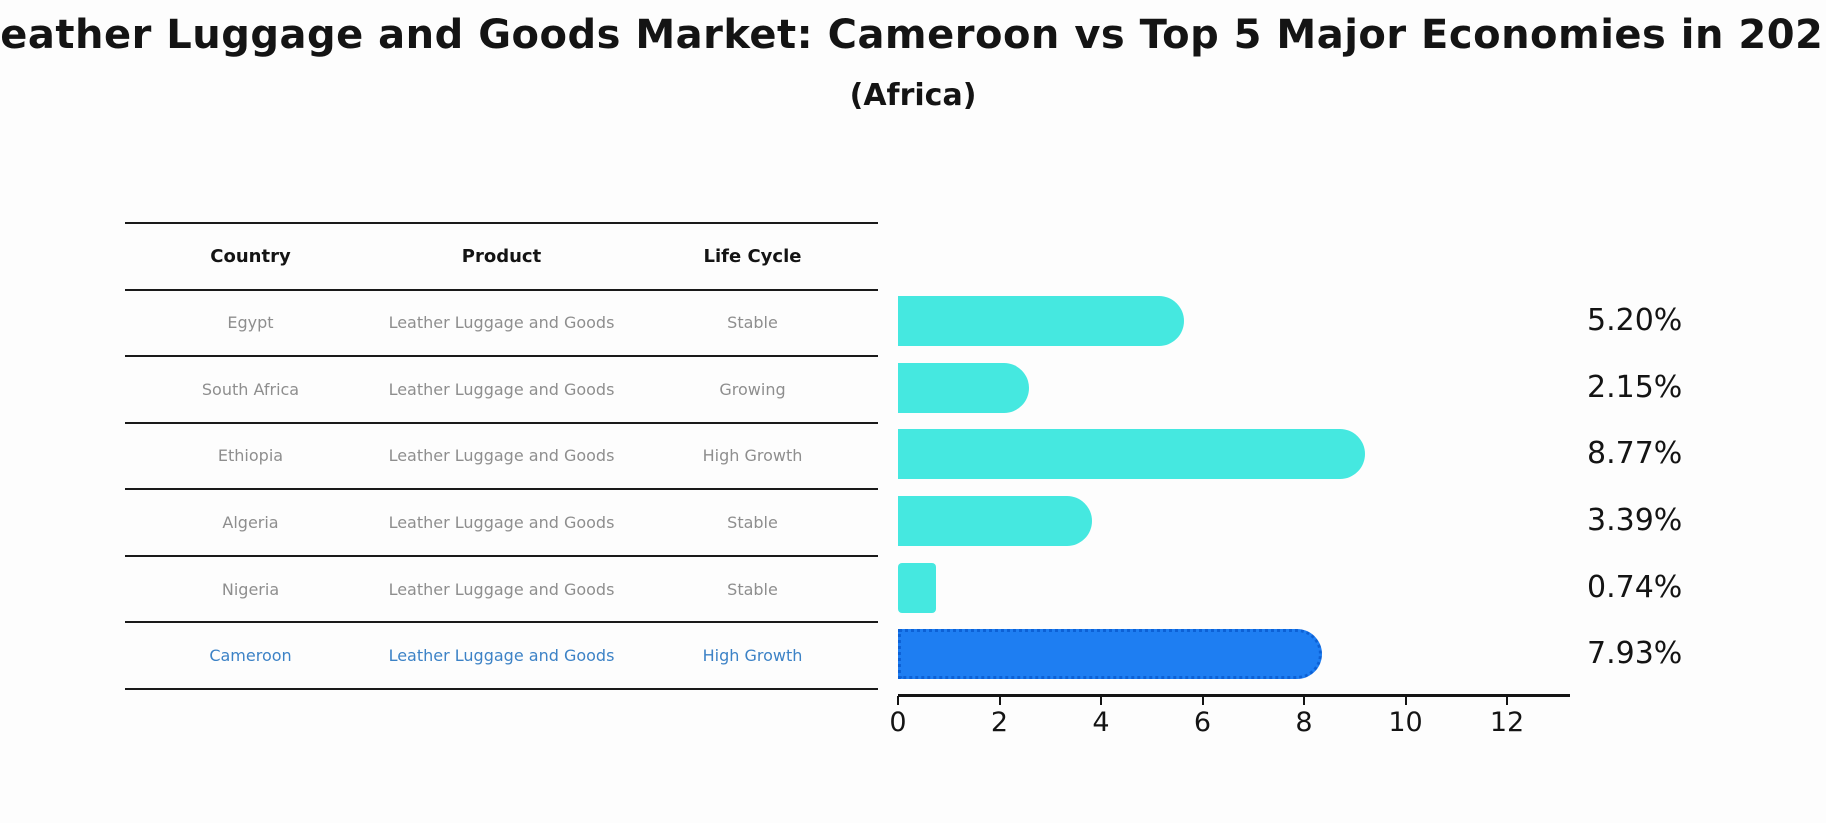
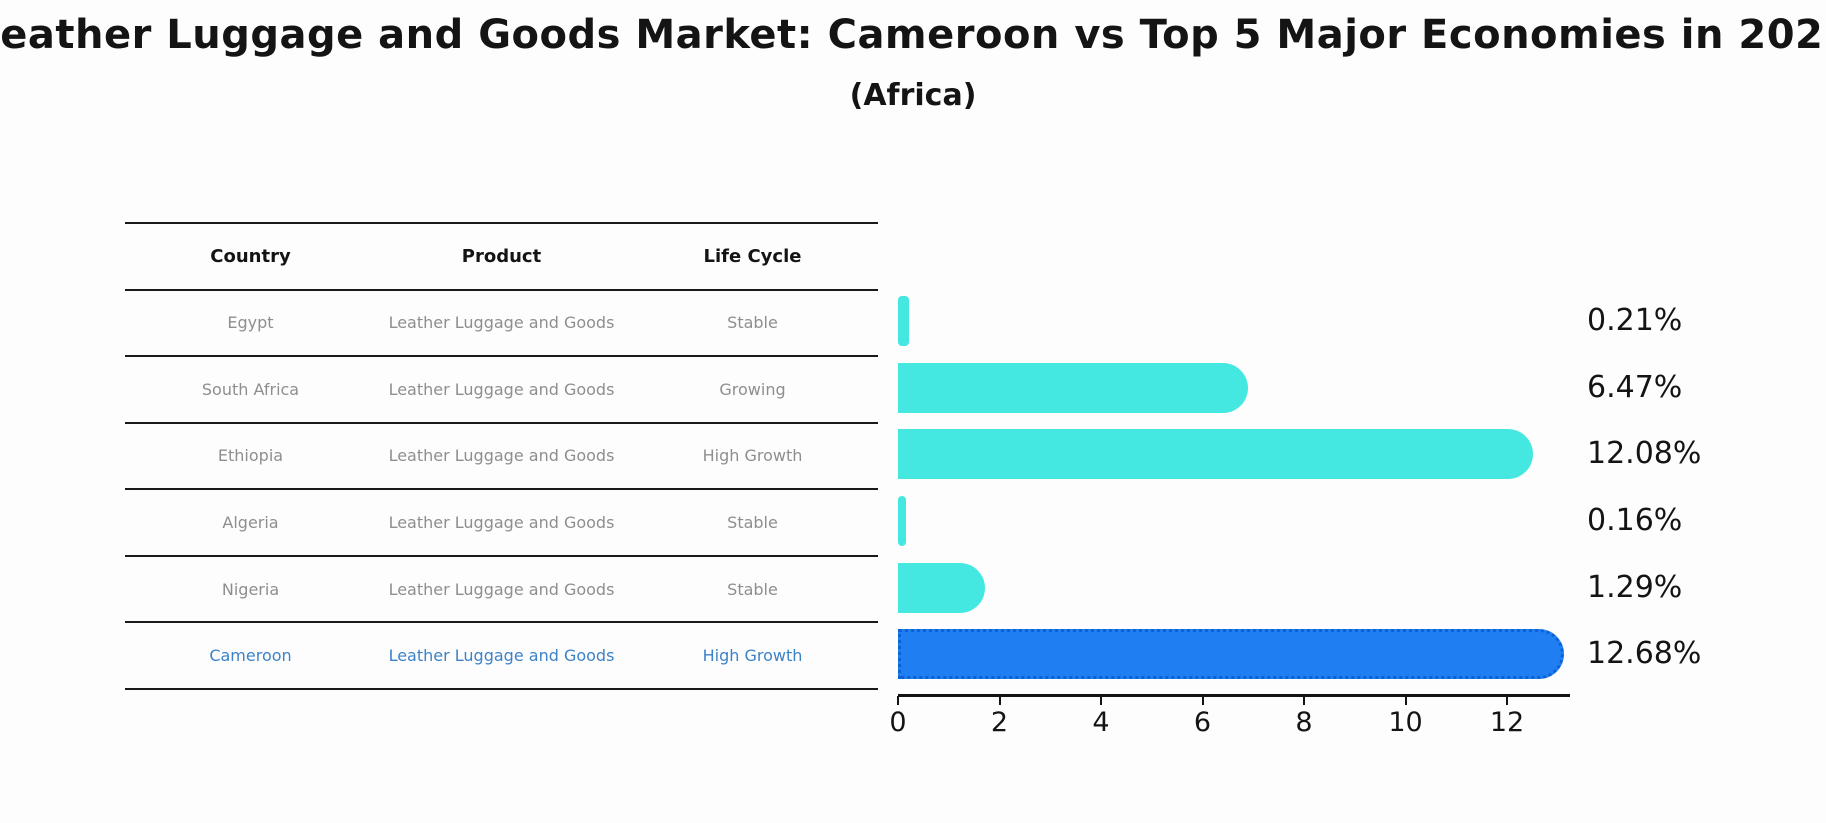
Egypt: 5.20% -> 0.21%
South Africa: 2.15% -> 6.47%
Ethiopia: 8.77% -> 12.08%
Algeria: 3.39% -> 0.16%
Nigeria: 0.74% -> 1.29%
Cameroon: 7.93% -> 12.68%
